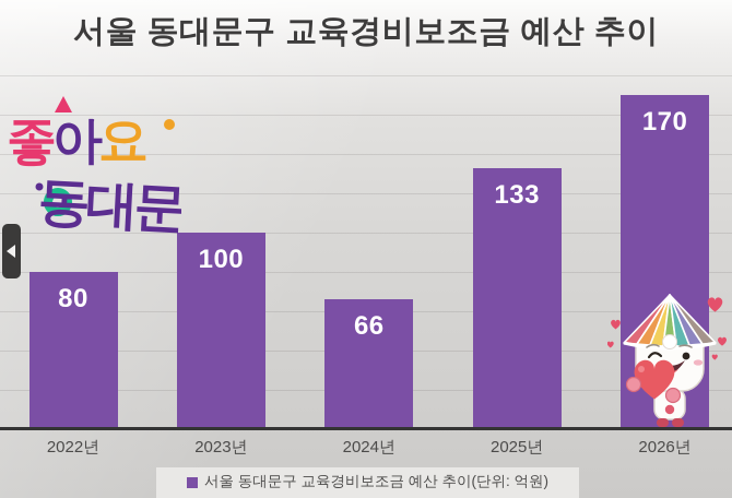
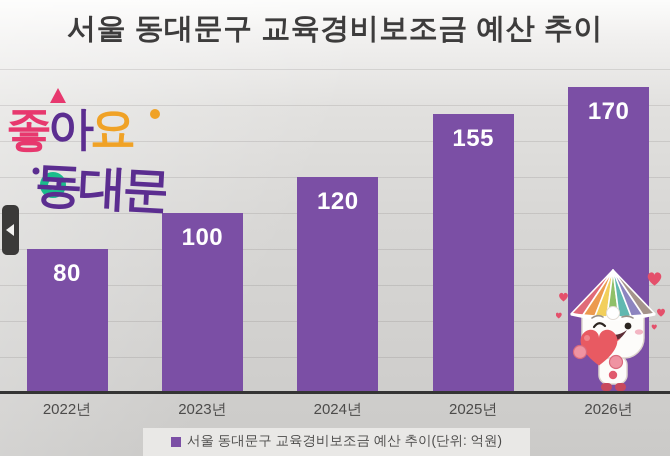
2024년: 66 -> 120
2025년: 133 -> 155
